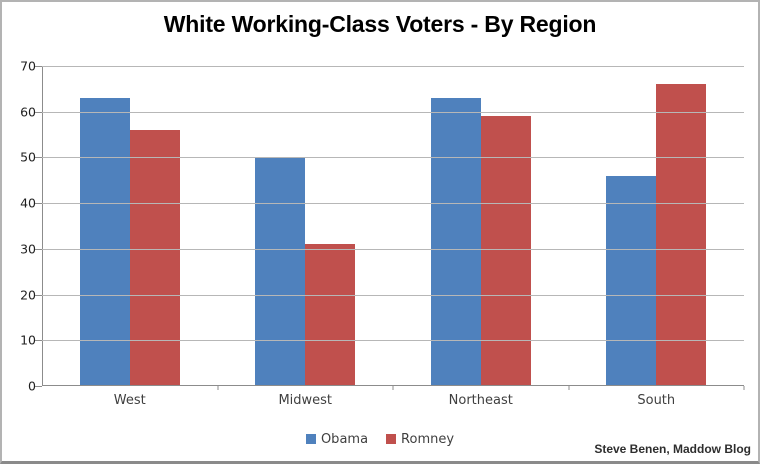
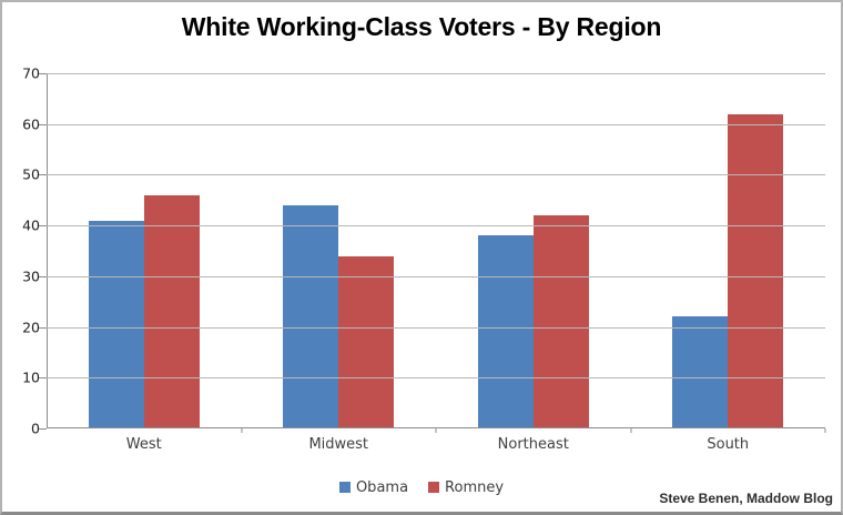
Obama/West: 63 -> 41
Romney/West: 56 -> 46
Obama/Midwest: 50 -> 44
Romney/Midwest: 31 -> 34
Obama/Northeast: 63 -> 38
Romney/Northeast: 59 -> 42
Obama/South: 46 -> 22
Romney/South: 66 -> 62
